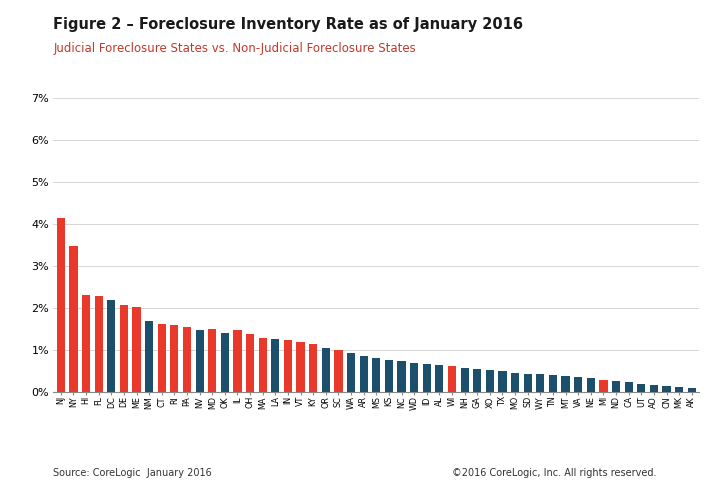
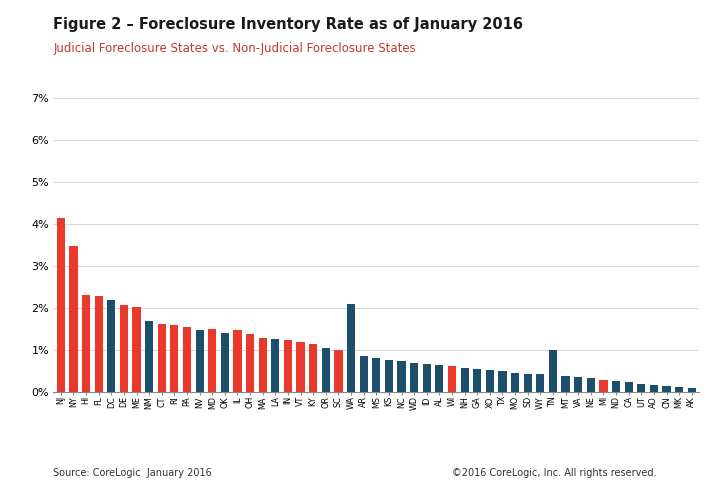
WA: 0.92% -> 2.10%
TN: 0.40% -> 1.00%
